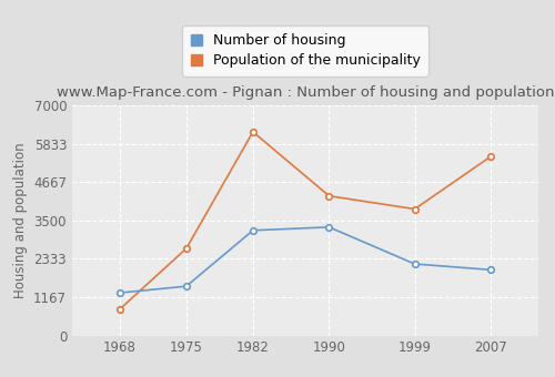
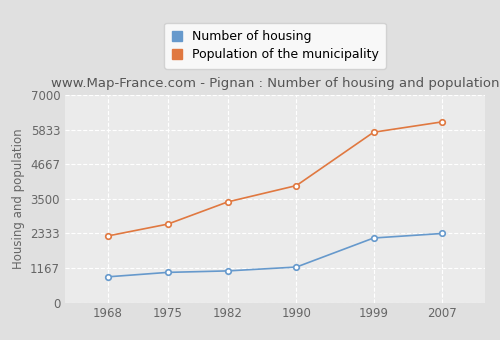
Number of housing/1968: 1300 -> 870
Population of the municipality/1968: 800 -> 2250
Number of housing/1975: 1500 -> 1020
Number of housing/1982: 3200 -> 1070
Population of the municipality/1982: 6200 -> 3400
Number of housing/1990: 3300 -> 1200
Population of the municipality/1990: 4250 -> 3950
Population of the municipality/1999: 3850 -> 5750
Number of housing/2007: 2000 -> 2330
Population of the municipality/2007: 5450 -> 6100
